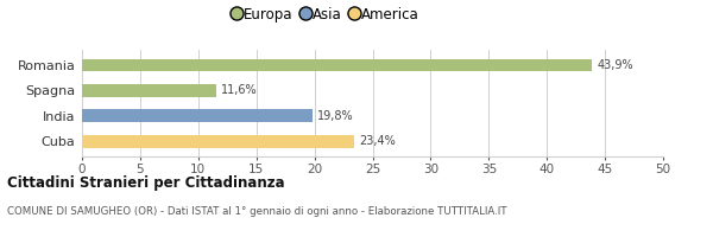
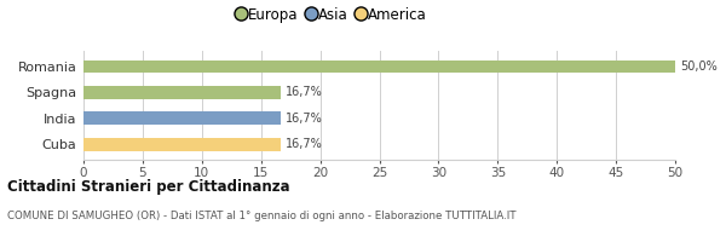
Romania: 43,9% -> 50,0%
Spagna: 11,6% -> 16,7%
India: 19,8% -> 16,7%
Cuba: 23,4% -> 16,7%
